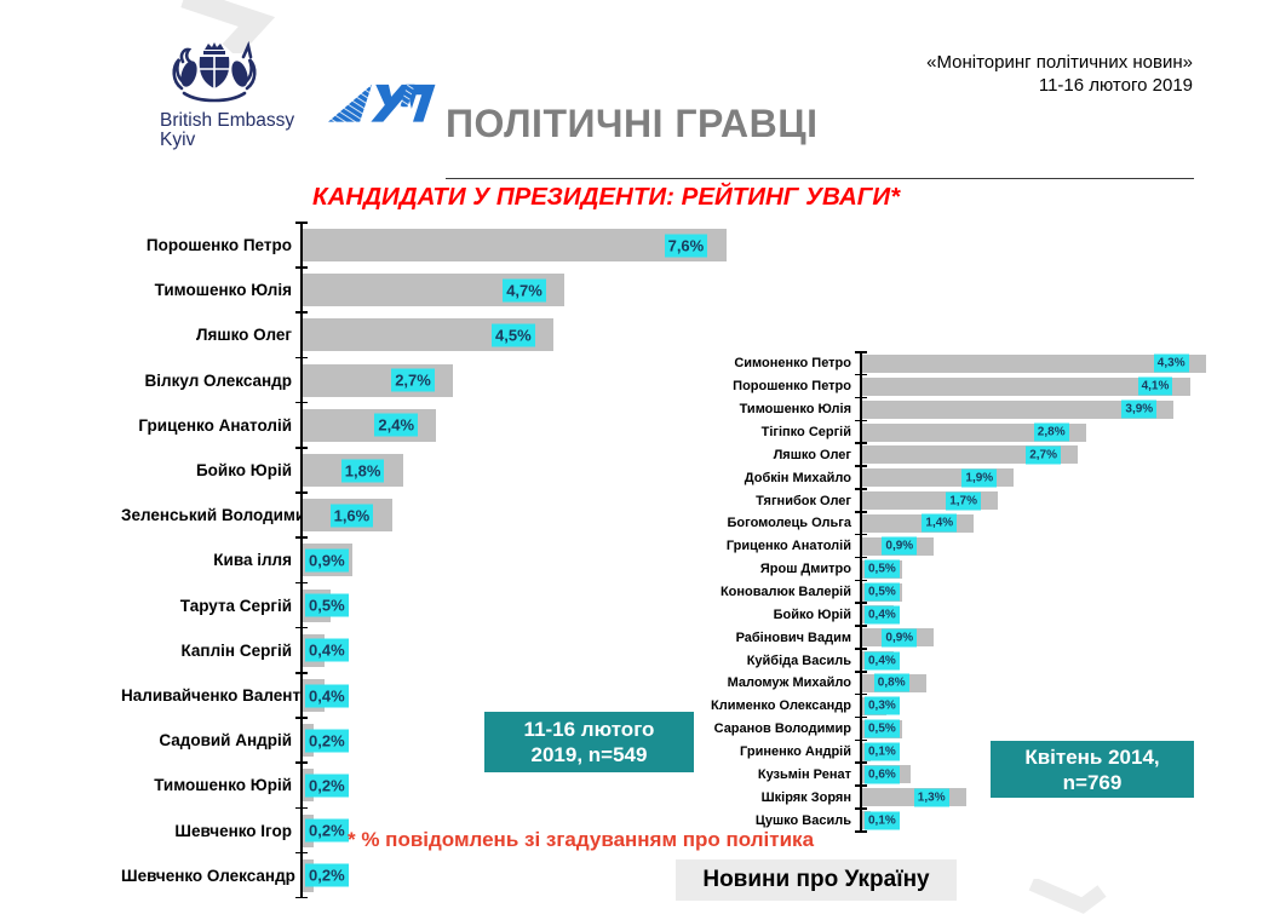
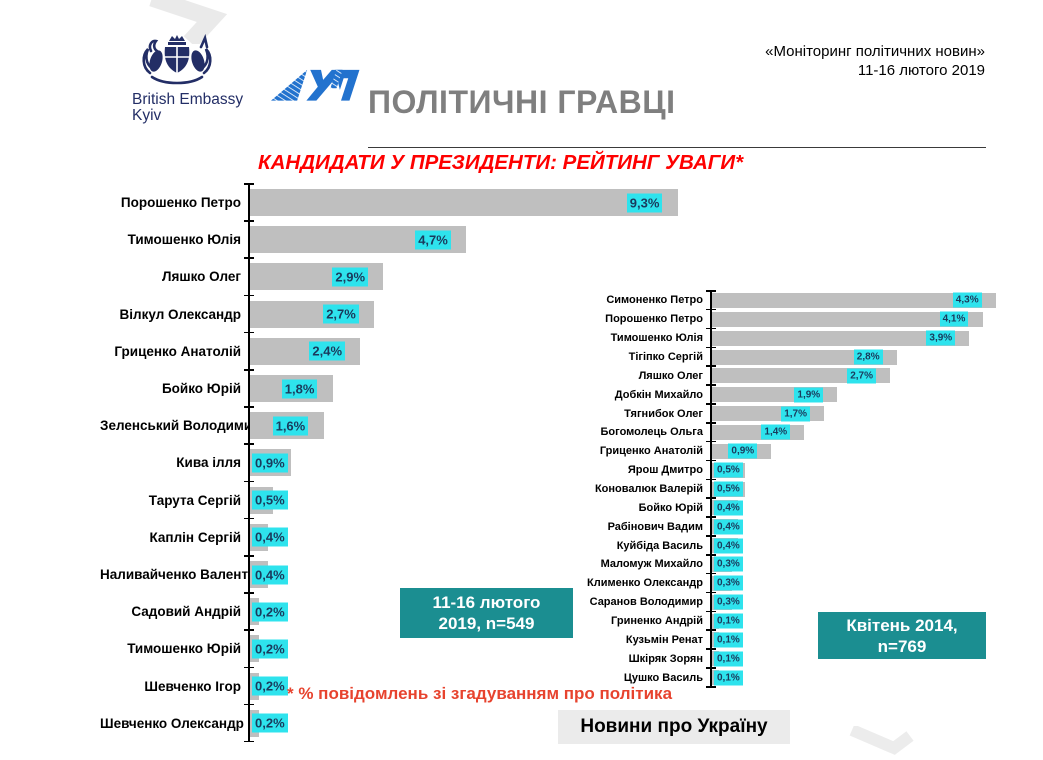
11-16 лютого 2019, n=549/Порошенко Петро: 7,6% -> 9,3%
11-16 лютого 2019, n=549/Ляшко Олег: 4,5% -> 2,9%
Квітень 2014, n=769/Рабінович Вадим: 0,9% -> 0,4%
Квітень 2014, n=769/Маломуж Михайло: 0,8% -> 0,3%
Квітень 2014, n=769/Саранов Володимир: 0,5% -> 0,3%
Квітень 2014, n=769/Кузьмін Ренат: 0,6% -> 0,1%
Квітень 2014, n=769/Шкіряк Зорян: 1,3% -> 0,1%
